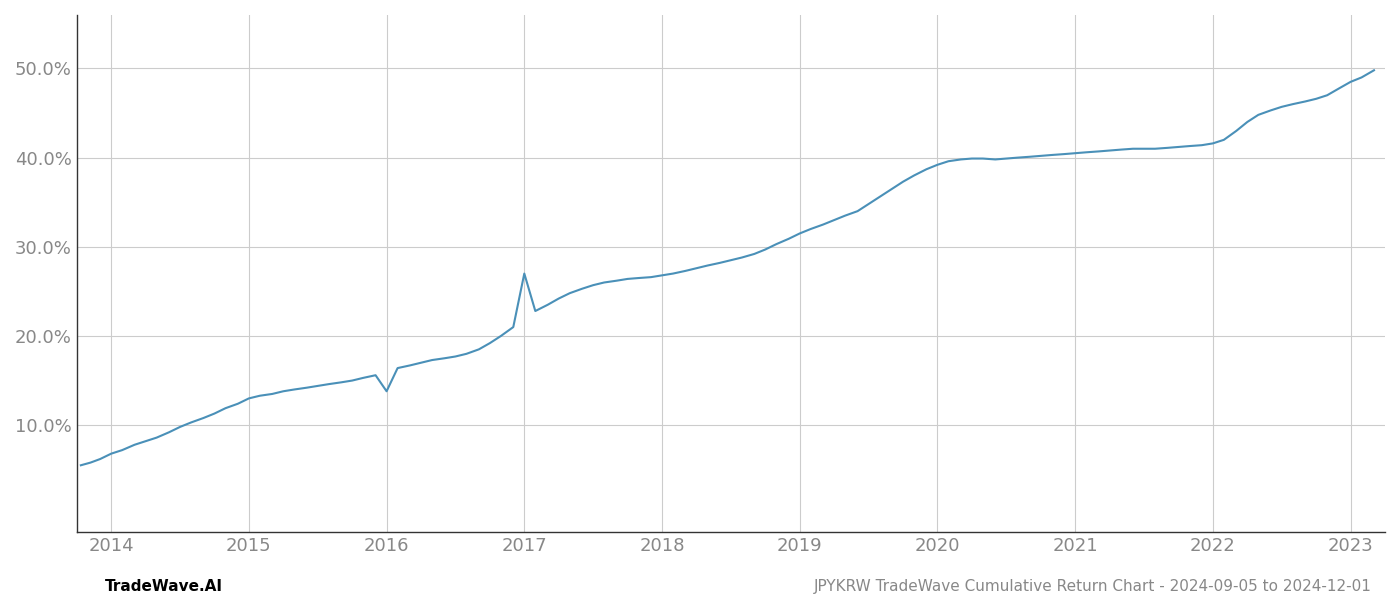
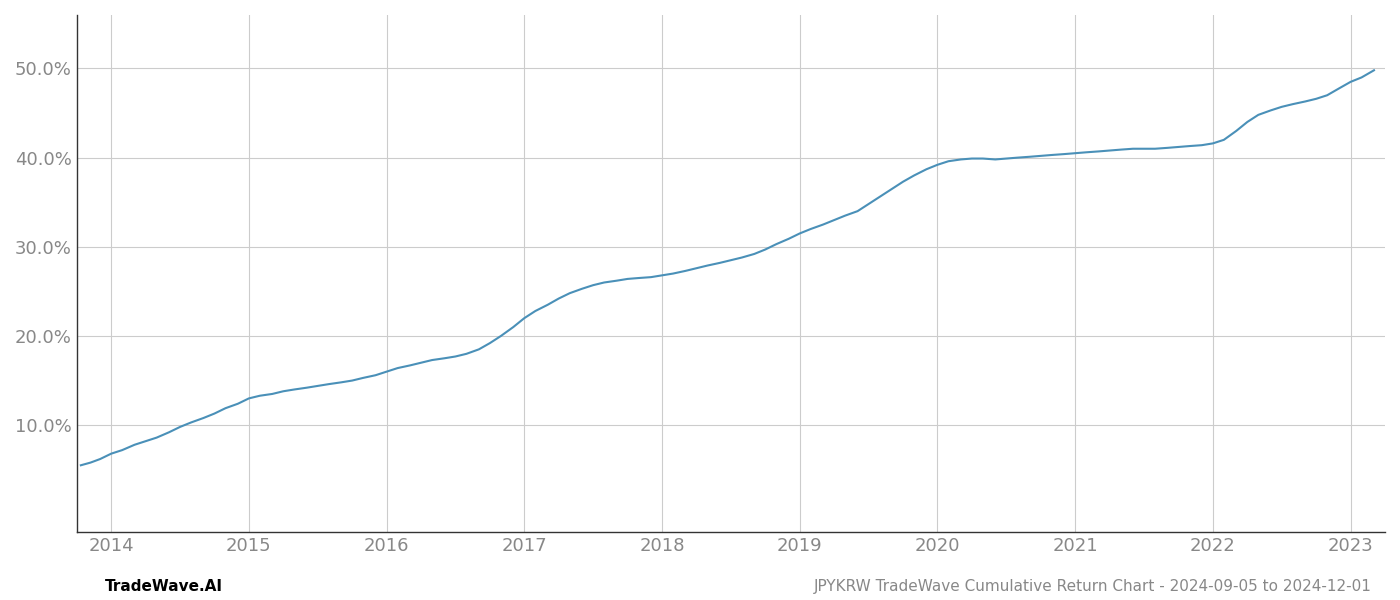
2016: 13.8% -> 16.0%
2017: 27.0% -> 22.0%
